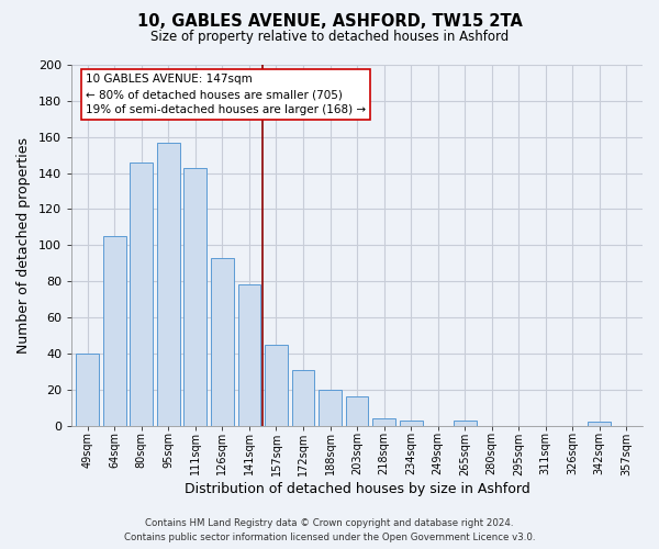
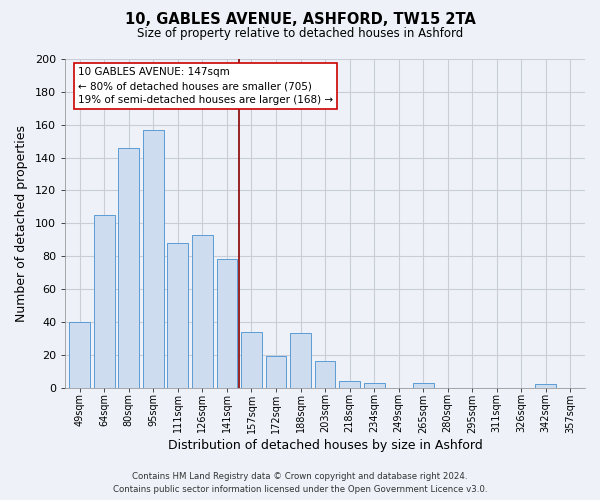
111sqm: 143 -> 88
157sqm: 45 -> 34
172sqm: 31 -> 19
188sqm: 20 -> 33
